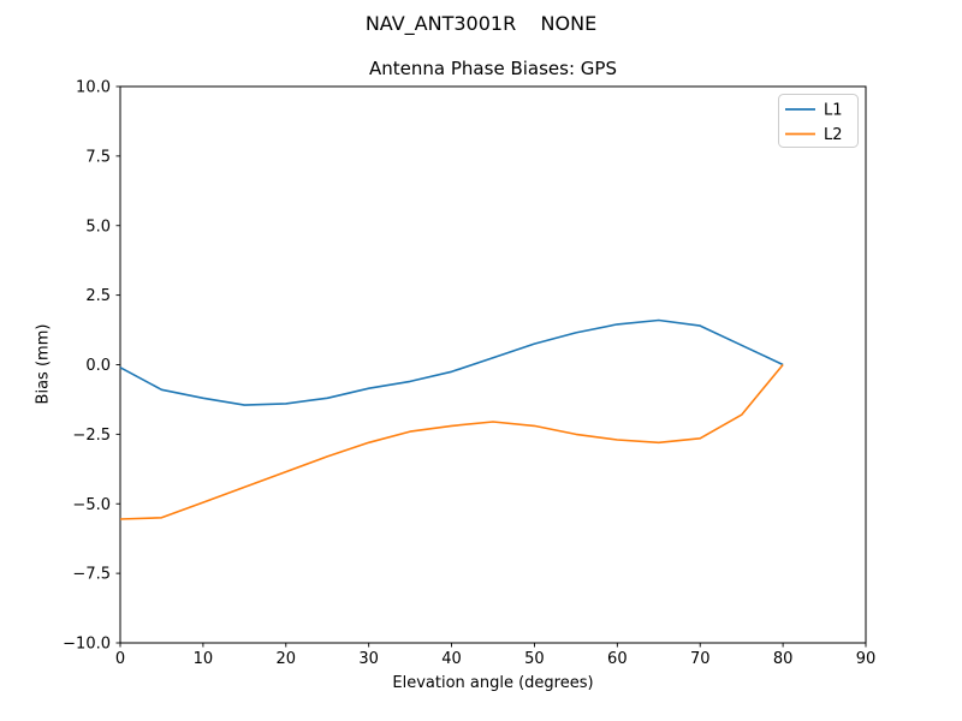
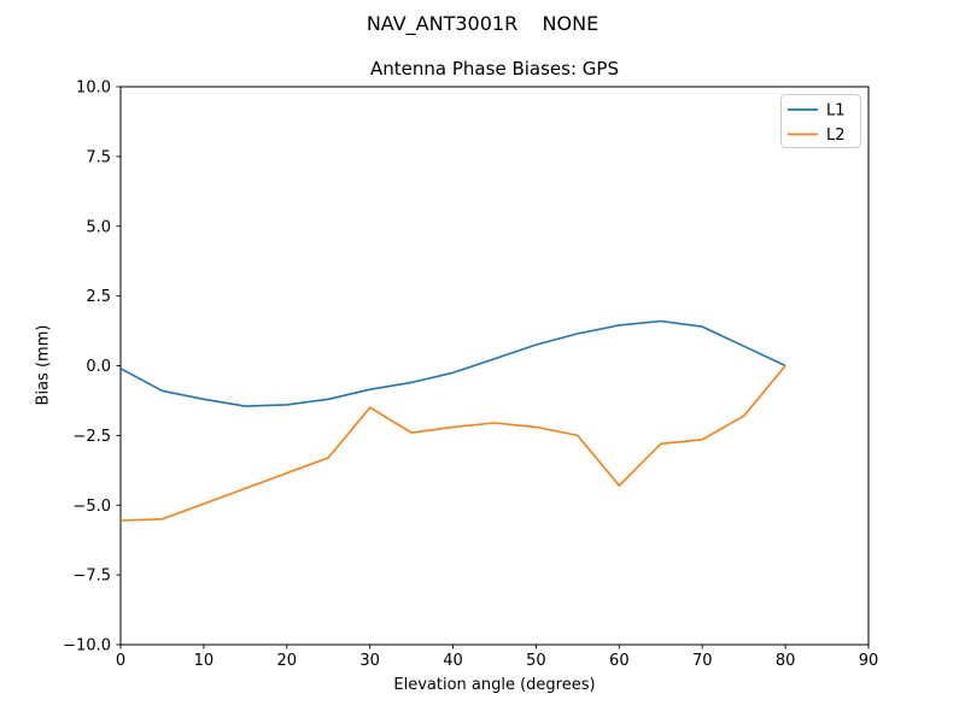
L2/30: -2.8 -> -1.5
L2/60: -2.7 -> -4.3
